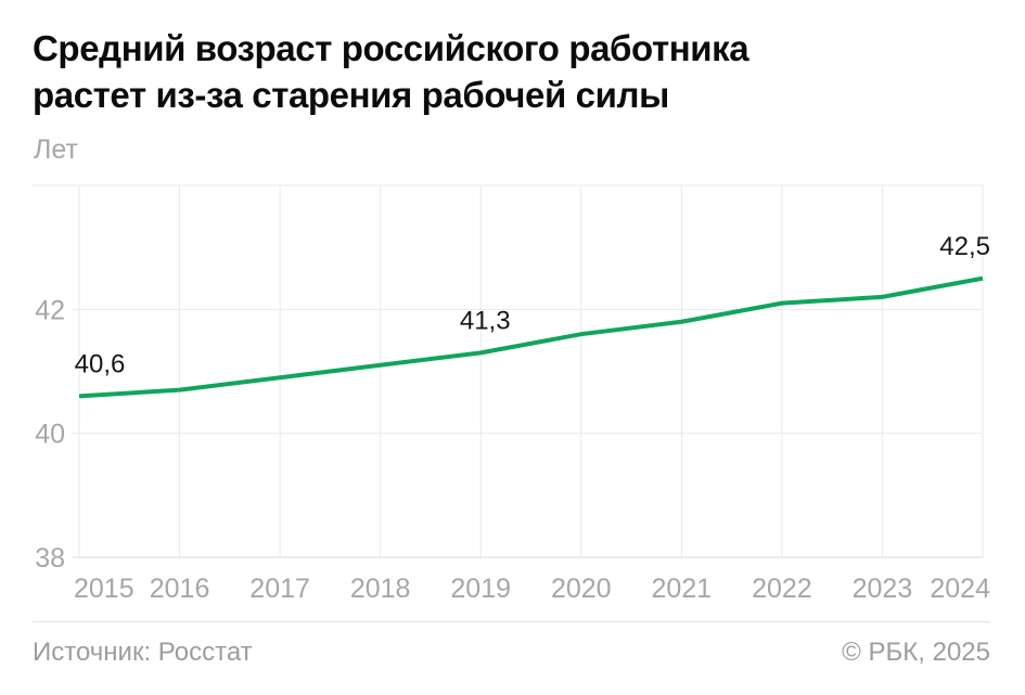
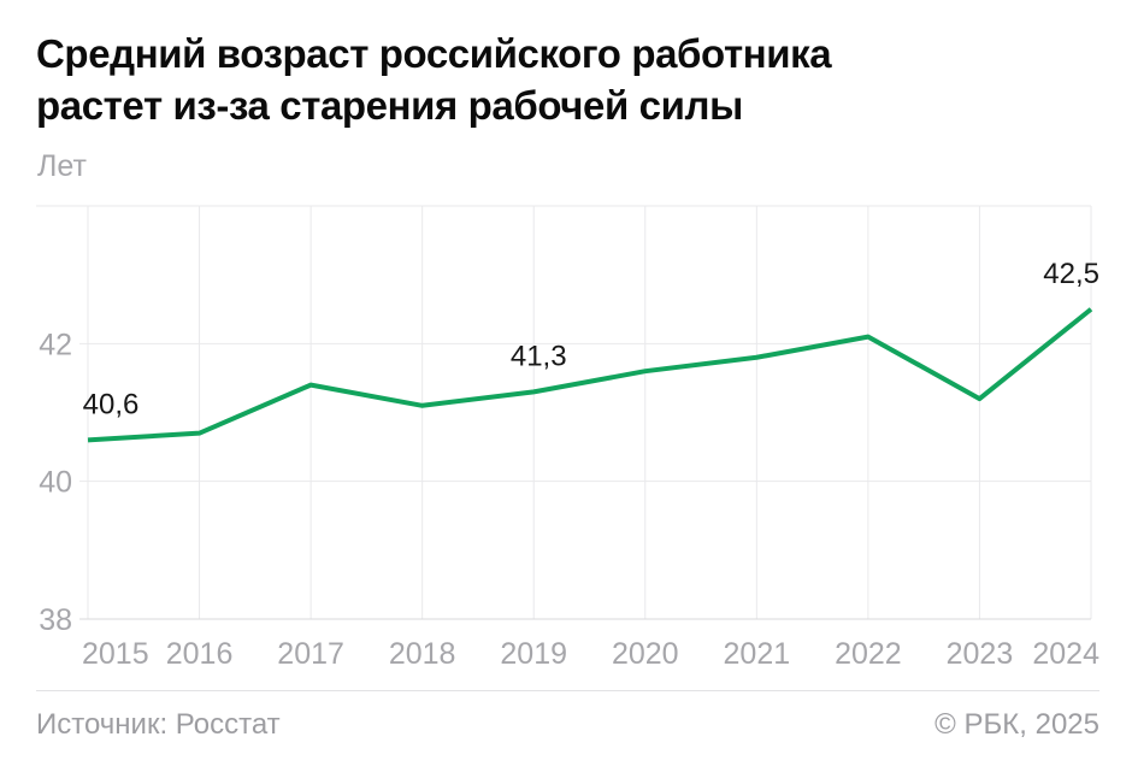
2017: 40.9 -> 41.4
2023: 42.2 -> 41.2
